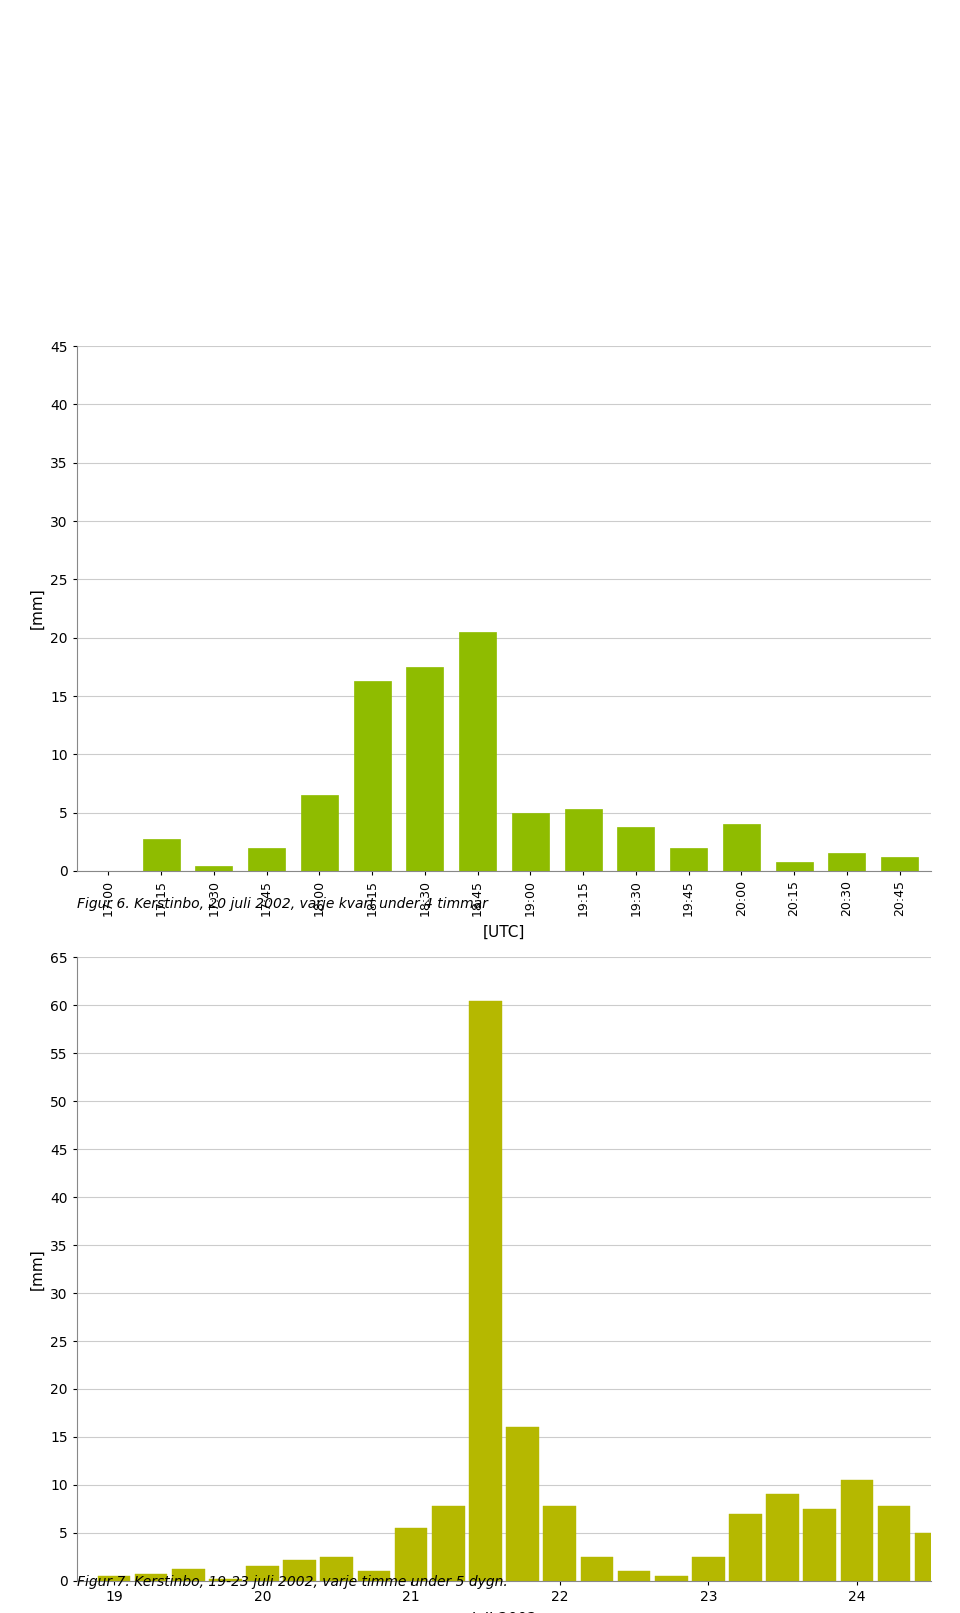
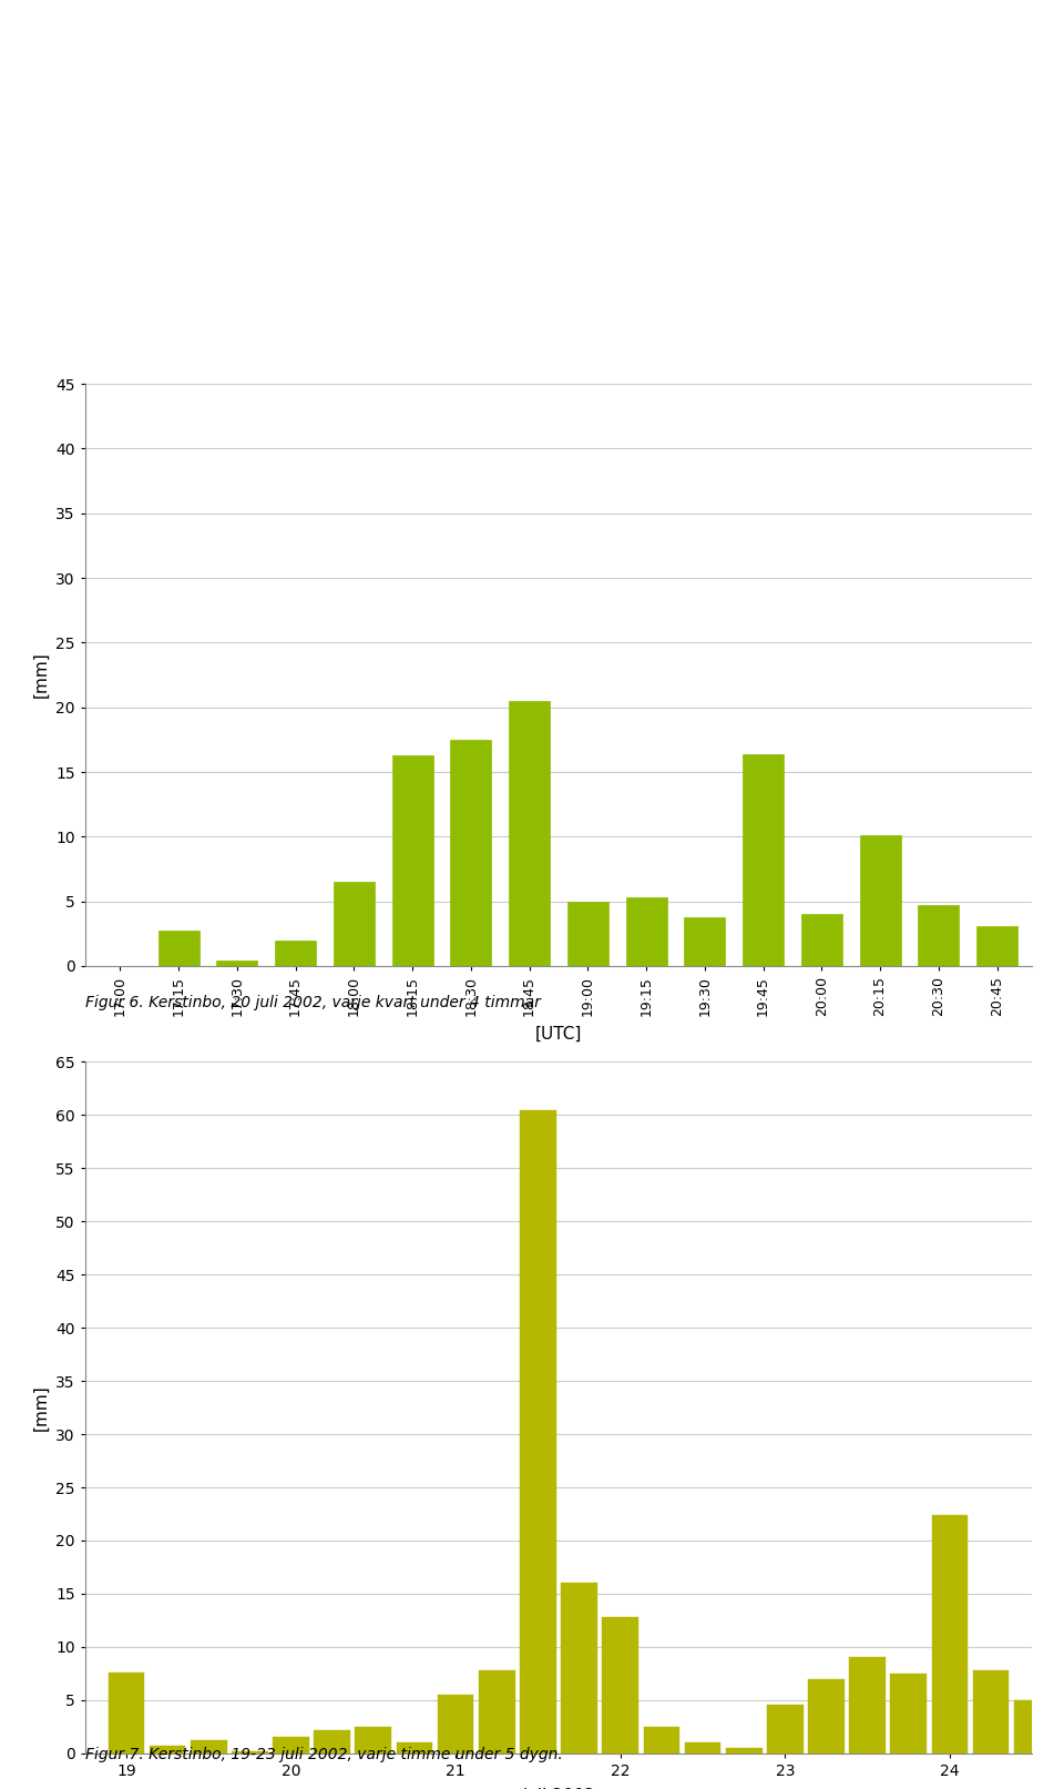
19:45: 2.0 -> 16.4
20:15: 0.8 -> 10.1
20:30: 1.5 -> 4.7
20:45: 1.2 -> 3.1
19: 0.5 -> 7.6
22: 7.8 -> 12.8
23: 2.5 -> 4.6
24: 10.5 -> 22.4
